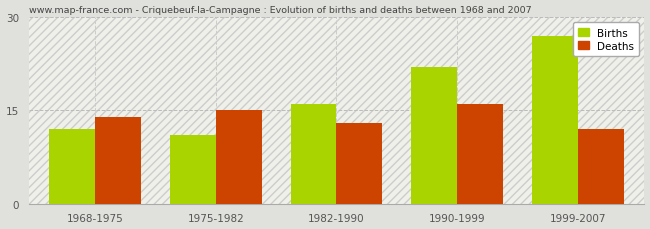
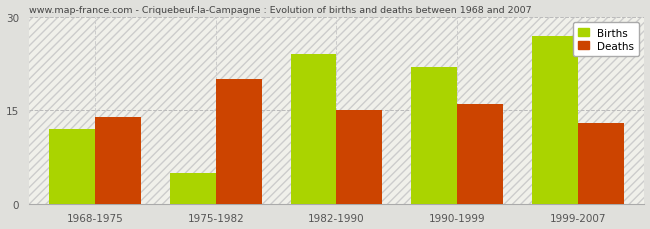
Births/1975-1982: 11 -> 5
Deaths/1975-1982: 15 -> 20
Births/1982-1990: 16 -> 24
Deaths/1982-1990: 13 -> 15
Deaths/1999-2007: 12 -> 13
